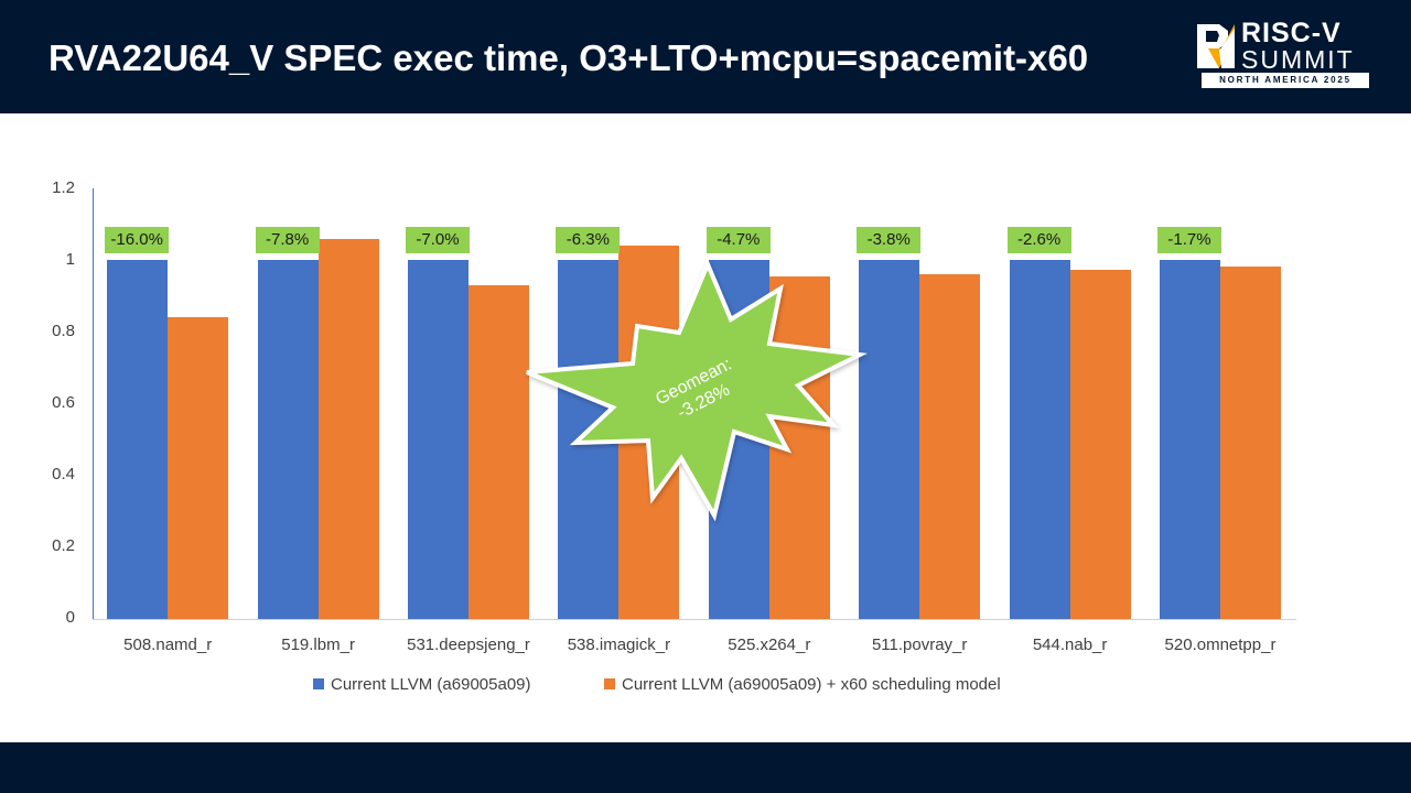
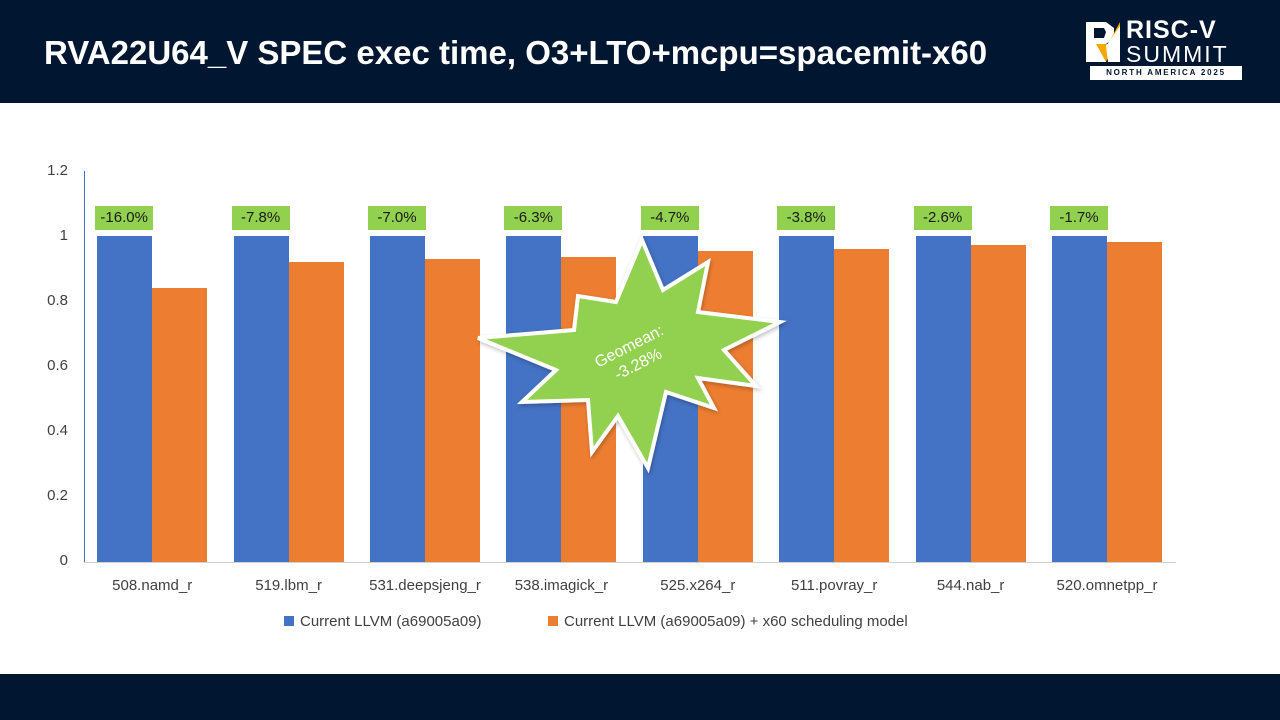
Current LLVM (a69005a09) + x60 scheduling model/519.lbm_r: 1.06 -> 0.92
Current LLVM (a69005a09) + x60 scheduling model/538.imagick_r: 1.04 -> 0.94
